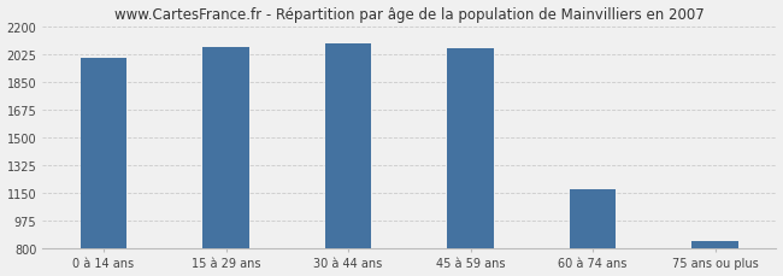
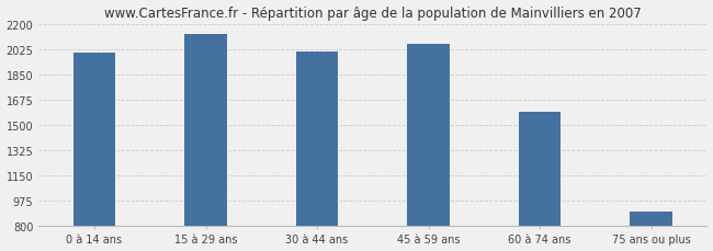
15 à 29 ans: 2060 -> 2130
30 à 44 ans: 2090 -> 2010
60 à 74 ans: 1170 -> 1590
75 ans ou plus: 840 -> 900
